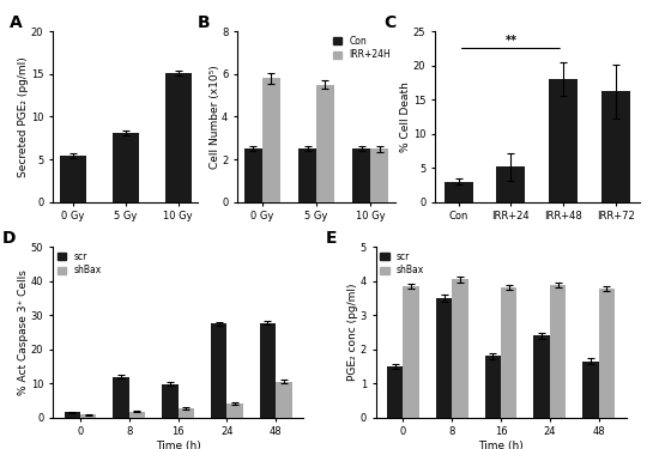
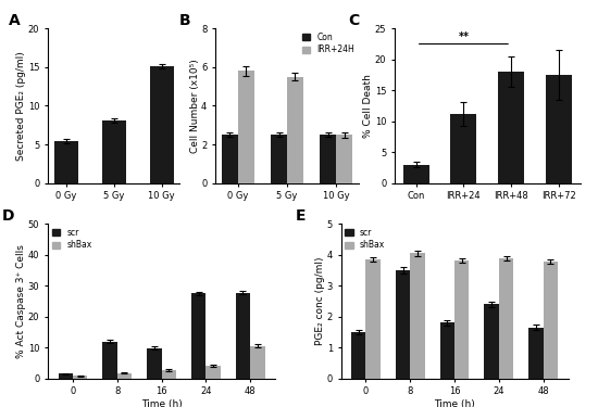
IRR+24: 5.2 -> 11.2
IRR+72: 16.2 -> 17.5
